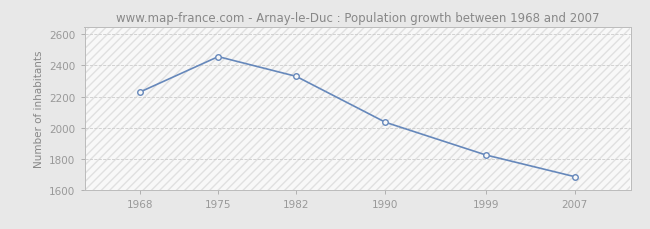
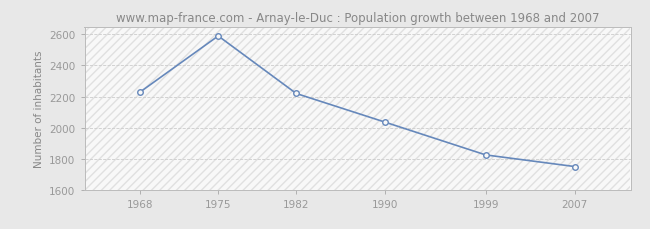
1975: 2460 -> 2590
1982: 2330 -> 2220
2007: 1680 -> 1750
